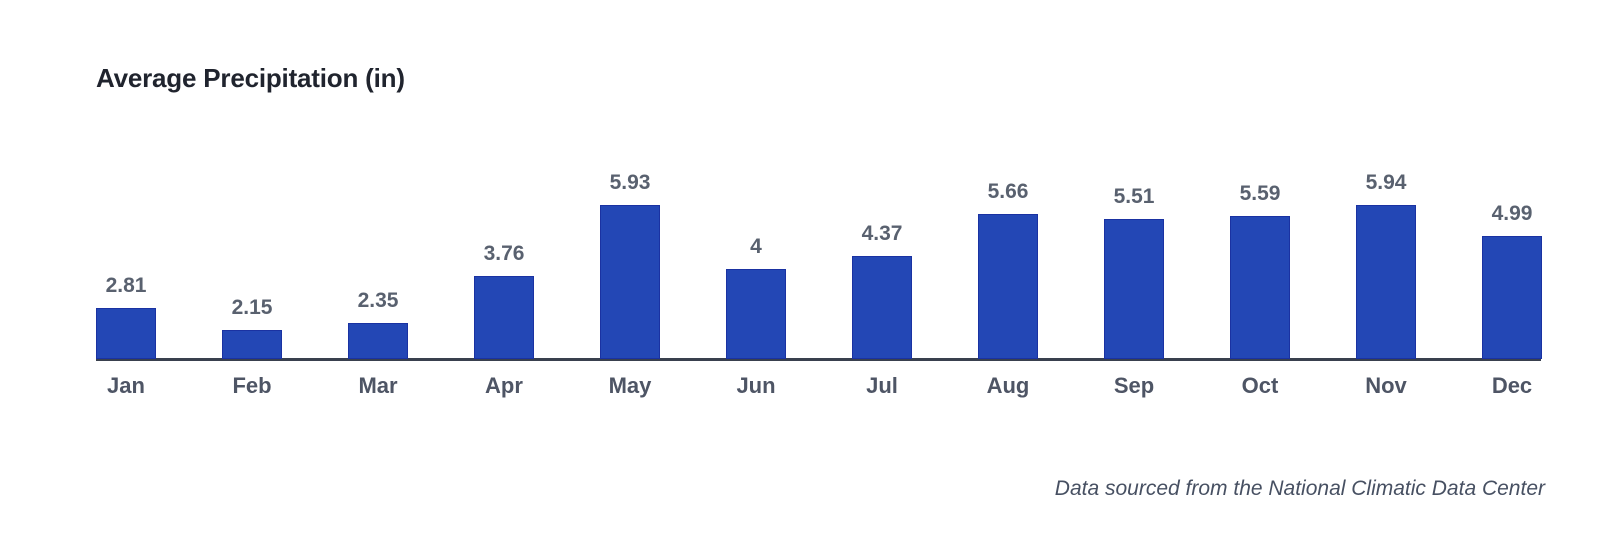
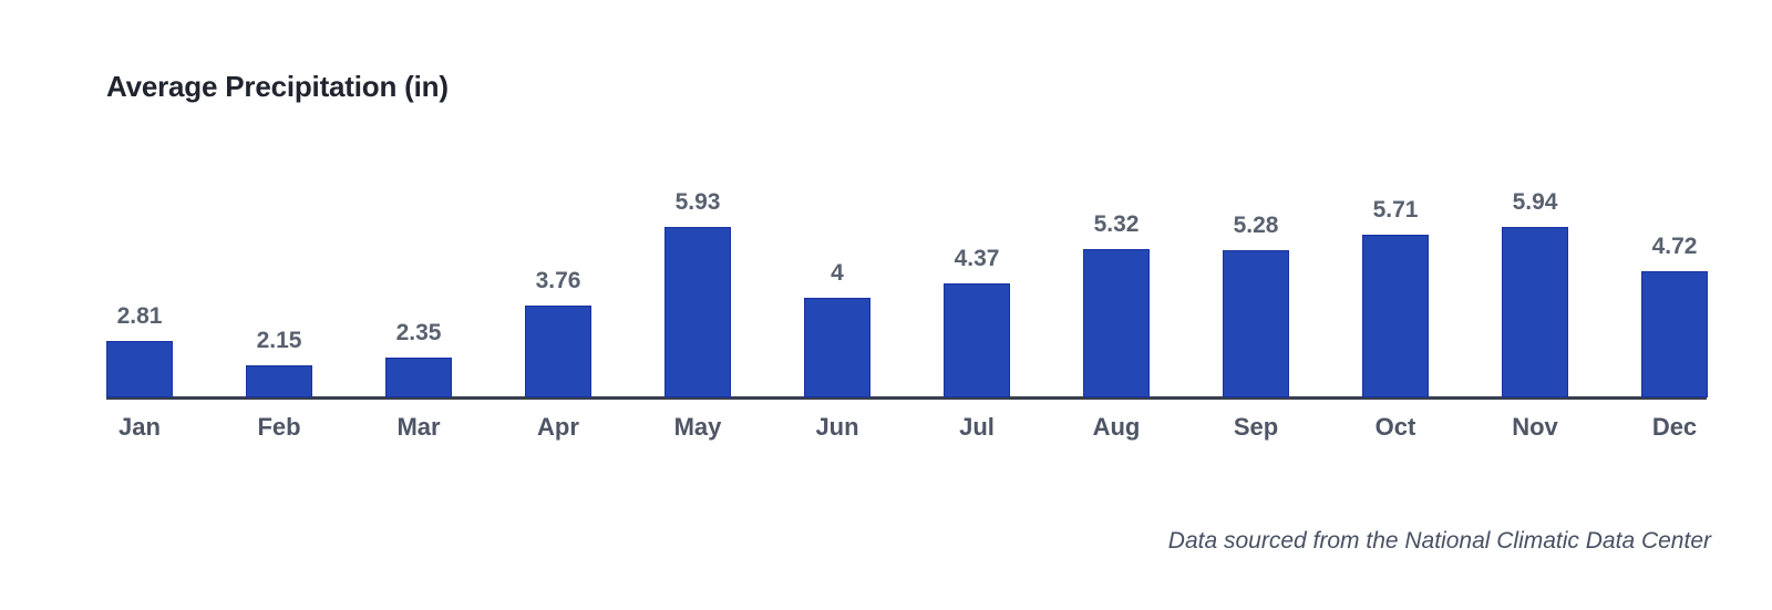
Aug: 5.66 -> 5.32
Sep: 5.51 -> 5.28
Oct: 5.59 -> 5.71
Dec: 4.99 -> 4.72
